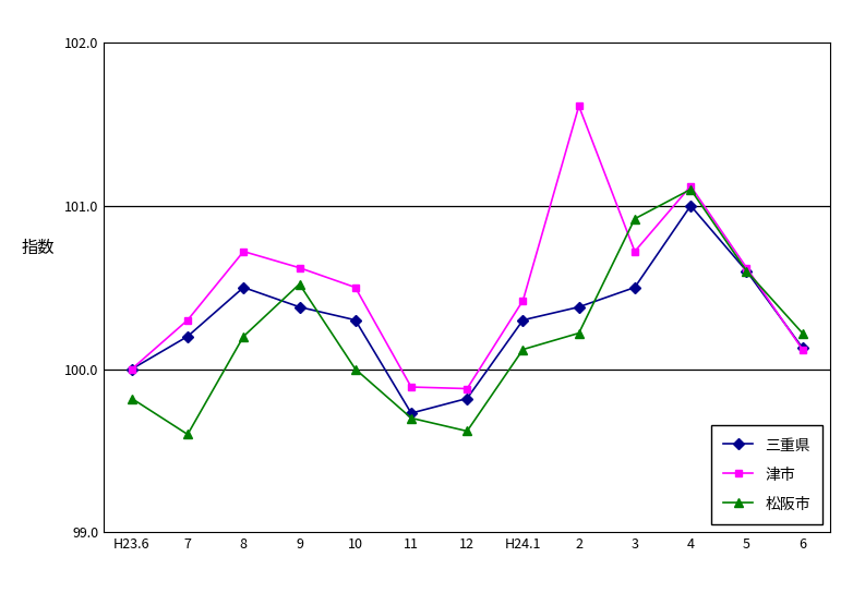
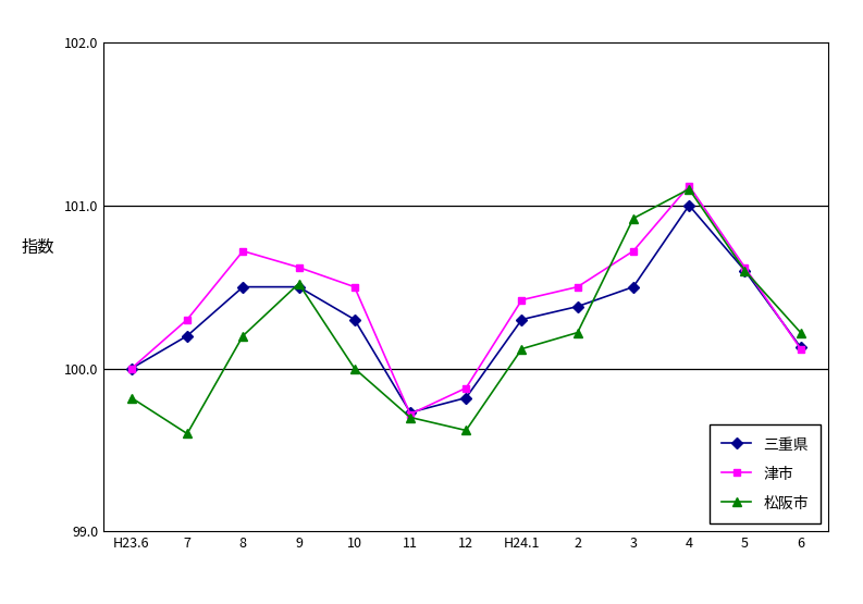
三重県/9: 100.38 -> 100.50
津市/11: 99.89 -> 99.72
津市/2: 101.61 -> 100.50
